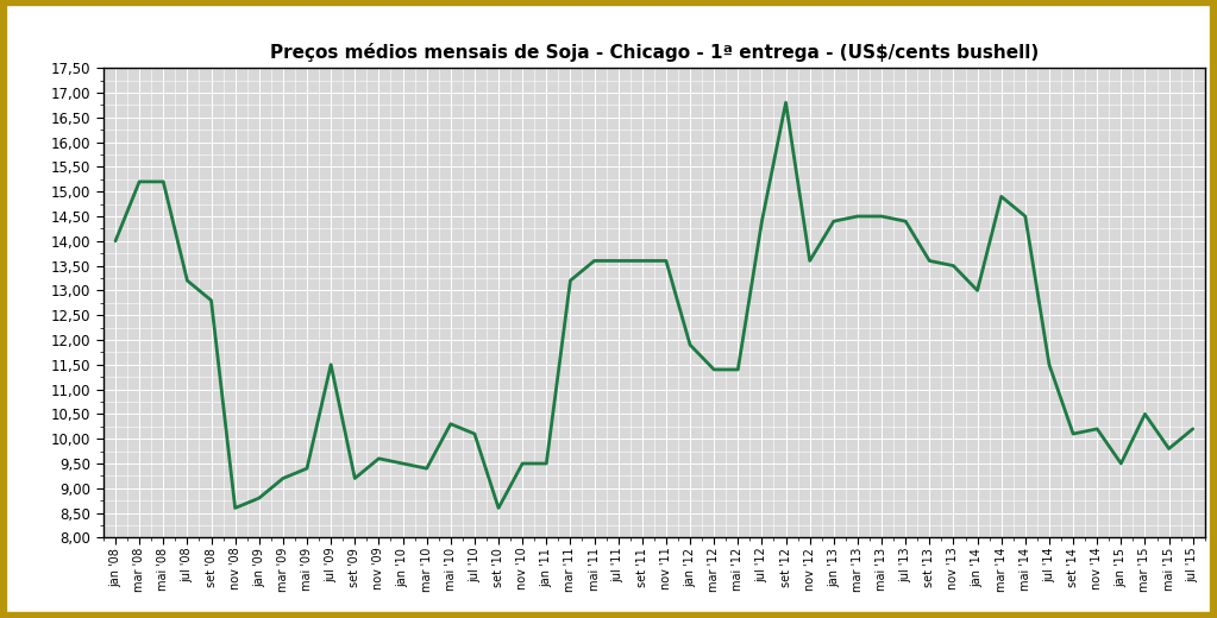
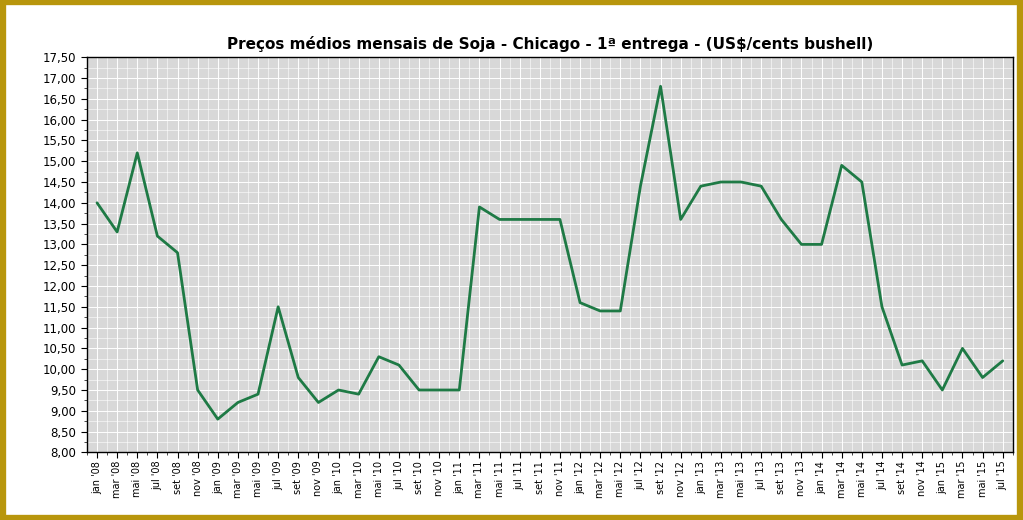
mar '08: 15,2 -> 13,3
nov '08: 8,6 -> 9,5
set '09: 9,2 -> 9,8
nov '09: 9,6 -> 9,2
set '10: 8,6 -> 9,5
mar '11: 13,2 -> 13,9
jan '12: 11,9 -> 11,6
nov '13: 13,5 -> 13,0
